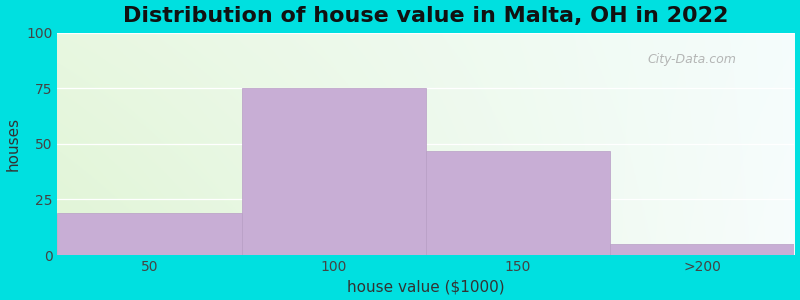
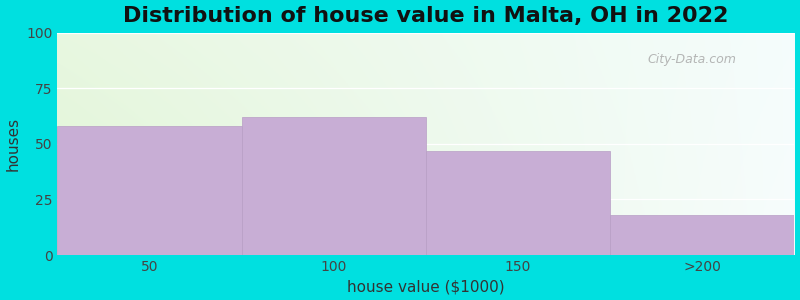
50: 19 -> 58
100: 75 -> 62
>200: 5 -> 18
